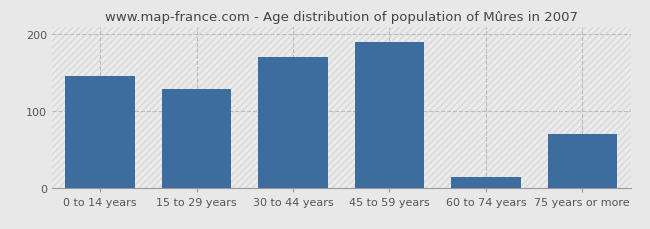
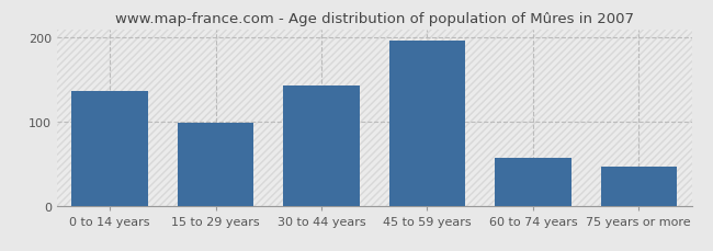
0 to 14 years: 146 -> 137
15 to 29 years: 128 -> 98
30 to 44 years: 170 -> 143
45 to 59 years: 190 -> 197
60 to 74 years: 14 -> 57
75 years or more: 70 -> 47
